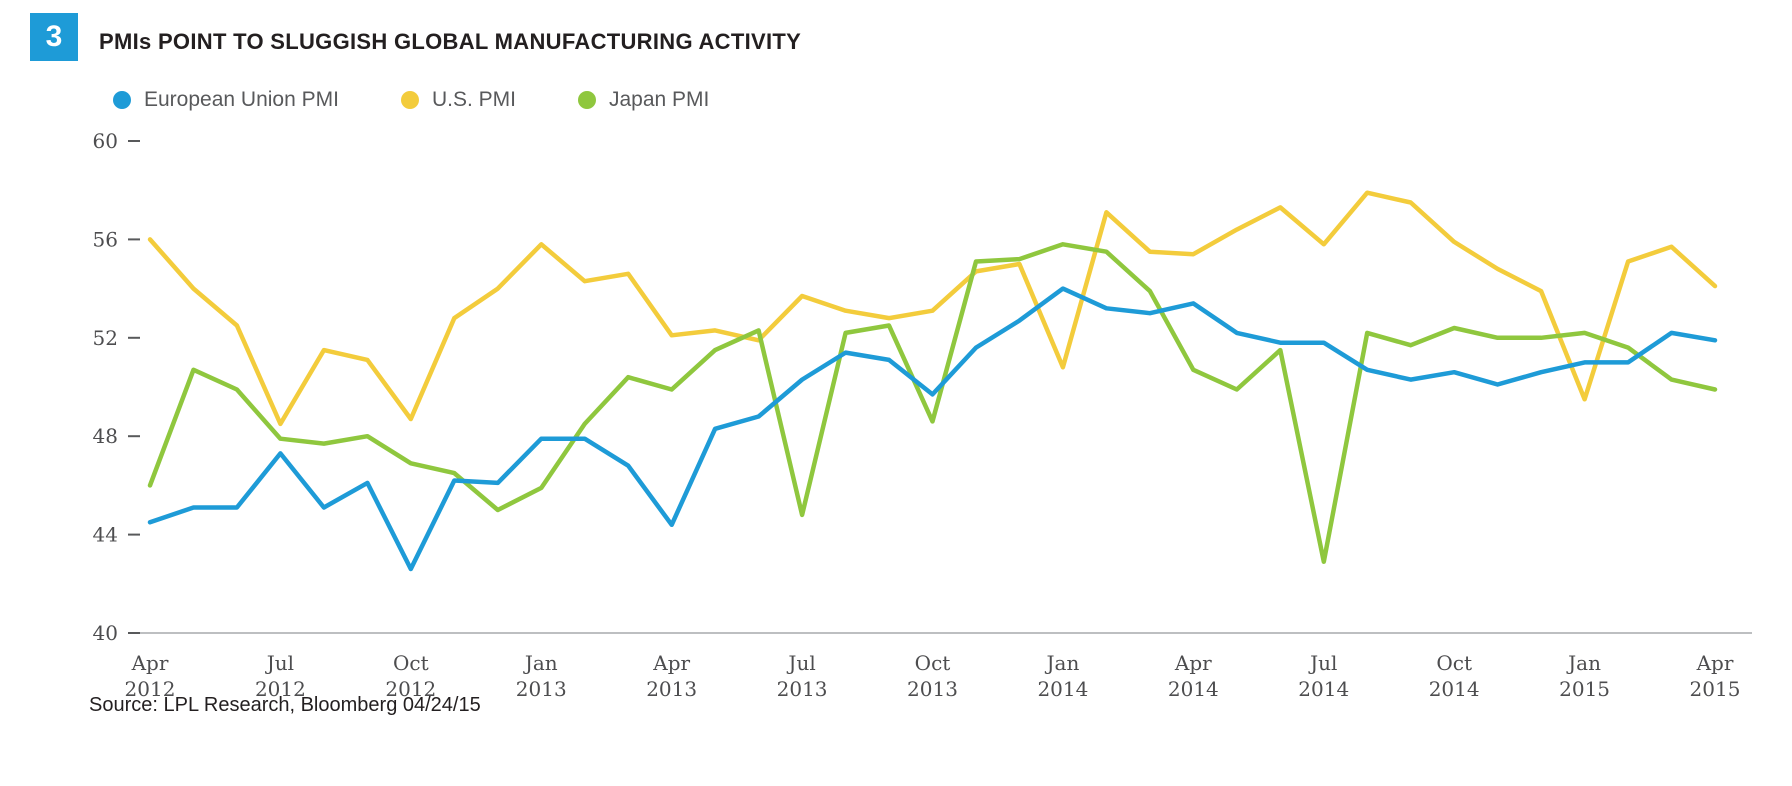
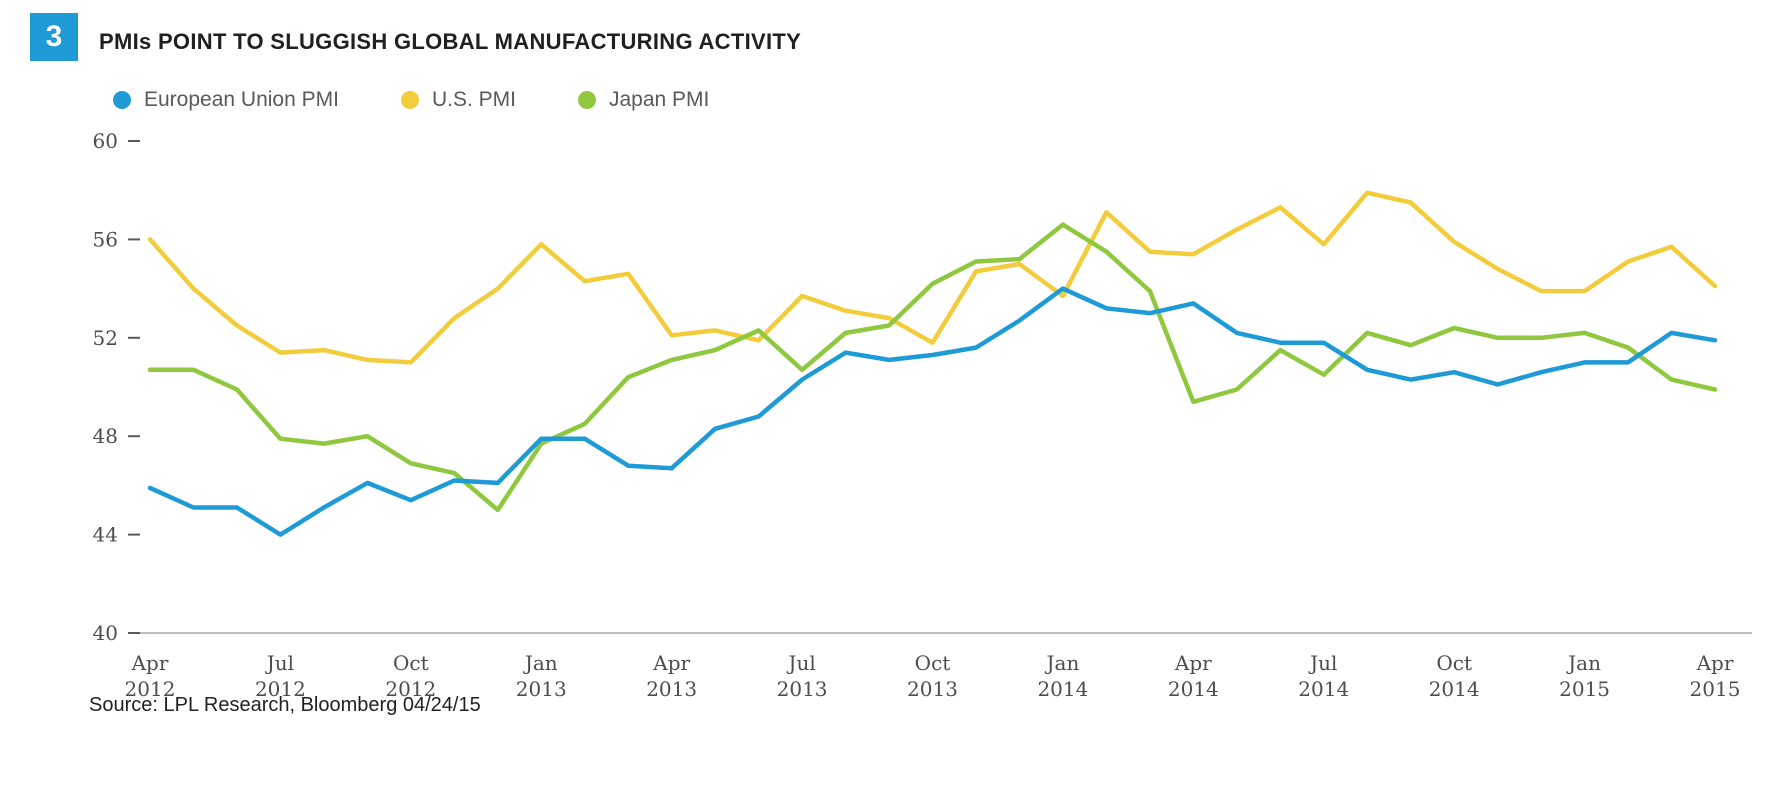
European Union PMI/Apr 2012: 44.5 -> 45.9
Japan PMI/Apr 2012: 46.0 -> 50.7
European Union PMI/Jul 2012: 47.3 -> 44.0
U.S. PMI/Jul 2012: 48.5 -> 51.4
European Union PMI/Oct 2012: 42.6 -> 45.4
U.S. PMI/Oct 2012: 48.7 -> 51.0
Japan PMI/Jan 2013: 45.9 -> 47.7
European Union PMI/Apr 2013: 44.4 -> 46.7
Japan PMI/Apr 2013: 49.9 -> 51.1
Japan PMI/Jul 2013: 44.8 -> 50.7
European Union PMI/Oct 2013: 49.7 -> 51.3
U.S. PMI/Oct 2013: 53.1 -> 51.8
Japan PMI/Oct 2013: 48.6 -> 54.2
U.S. PMI/Jan 2014: 50.8 -> 53.7
Japan PMI/Jan 2014: 55.8 -> 56.6
Japan PMI/Apr 2014: 50.7 -> 49.4
Japan PMI/Jul 2014: 42.9 -> 50.5
U.S. PMI/Jan 2015: 49.5 -> 53.9
